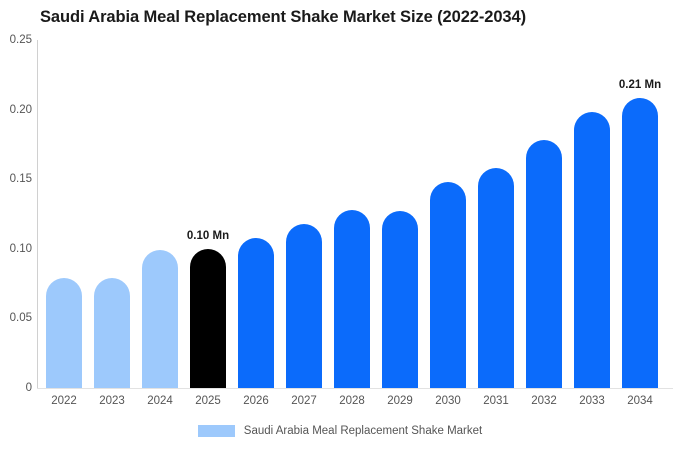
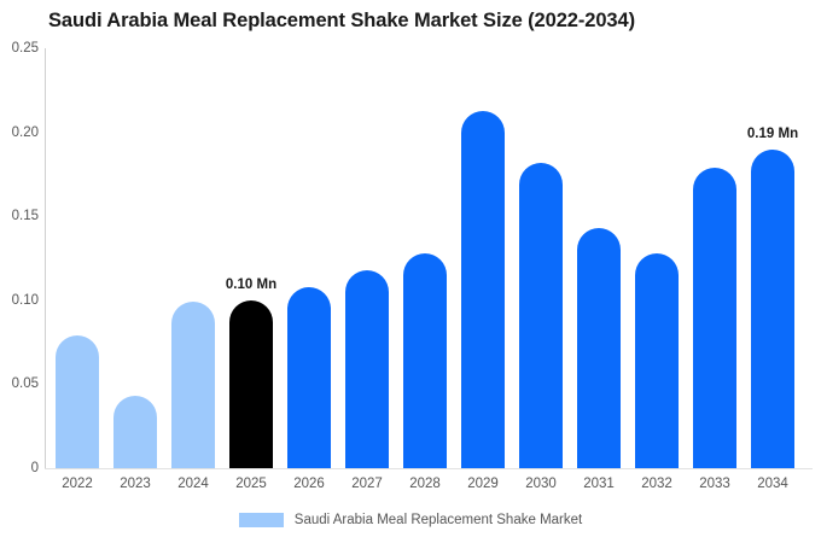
2023: 0.079 -> 0.043
2029: 0.127 -> 0.213
2030: 0.148 -> 0.182
2031: 0.158 -> 0.143
2032: 0.178 -> 0.128
2033: 0.198 -> 0.179
2034: 0.21 -> 0.19
